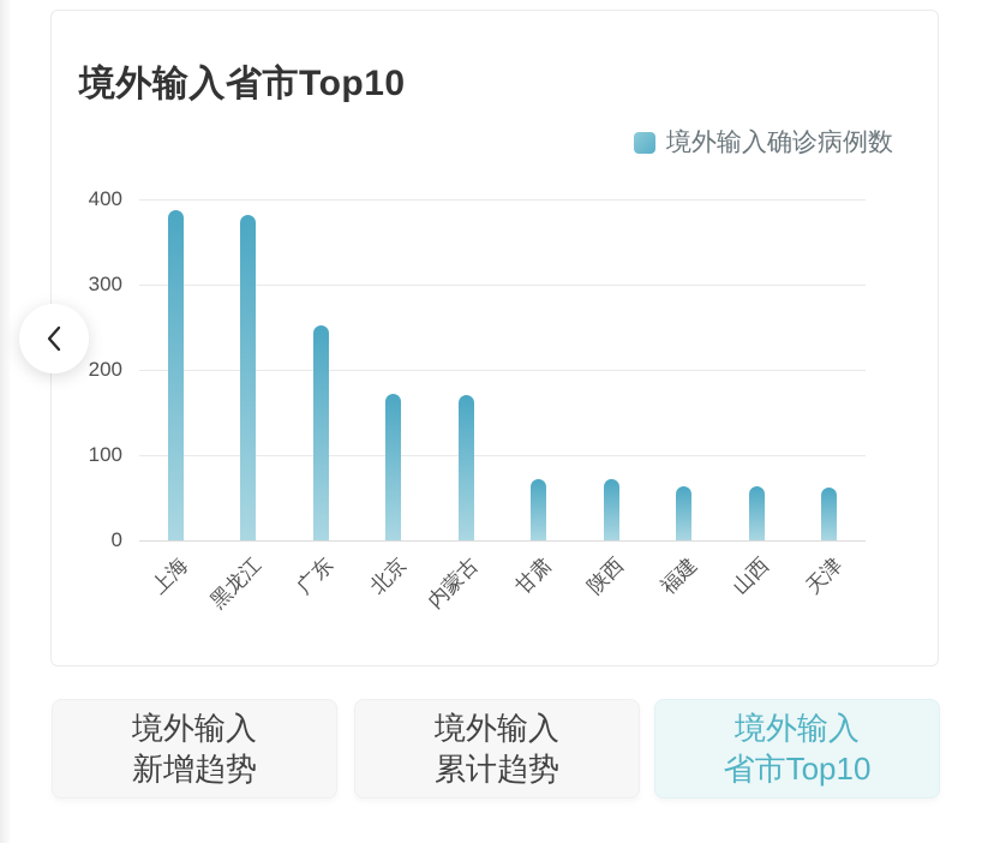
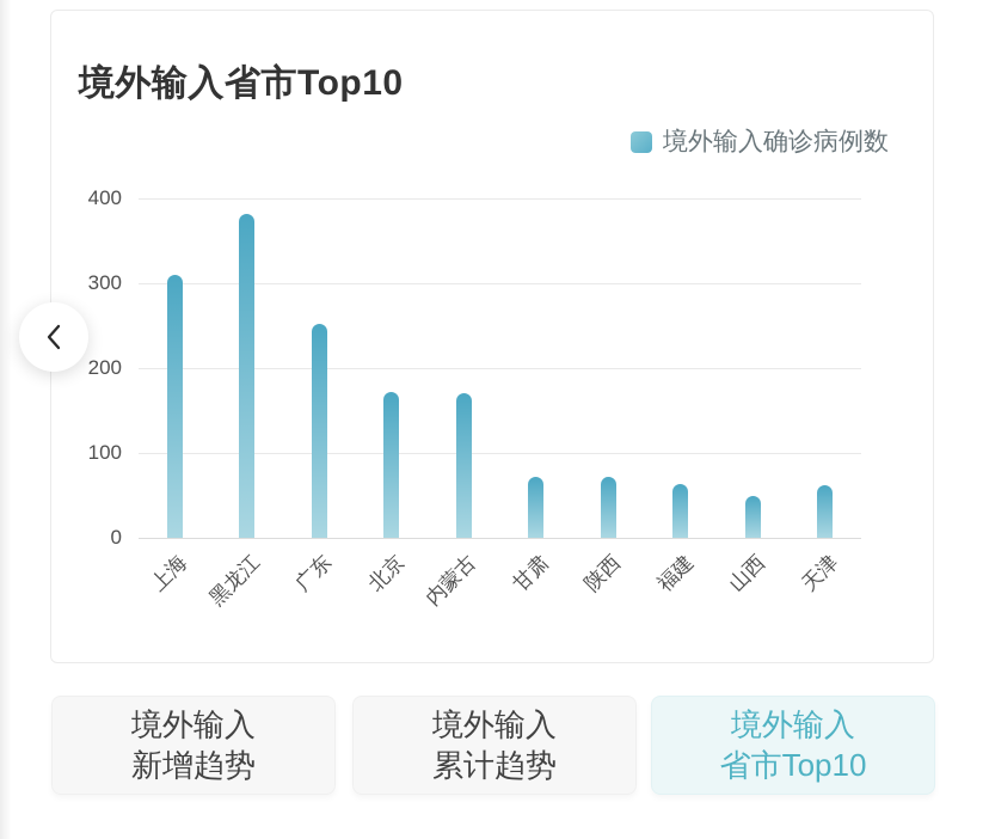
上海: 390 -> 310
山西: 60 -> 50
